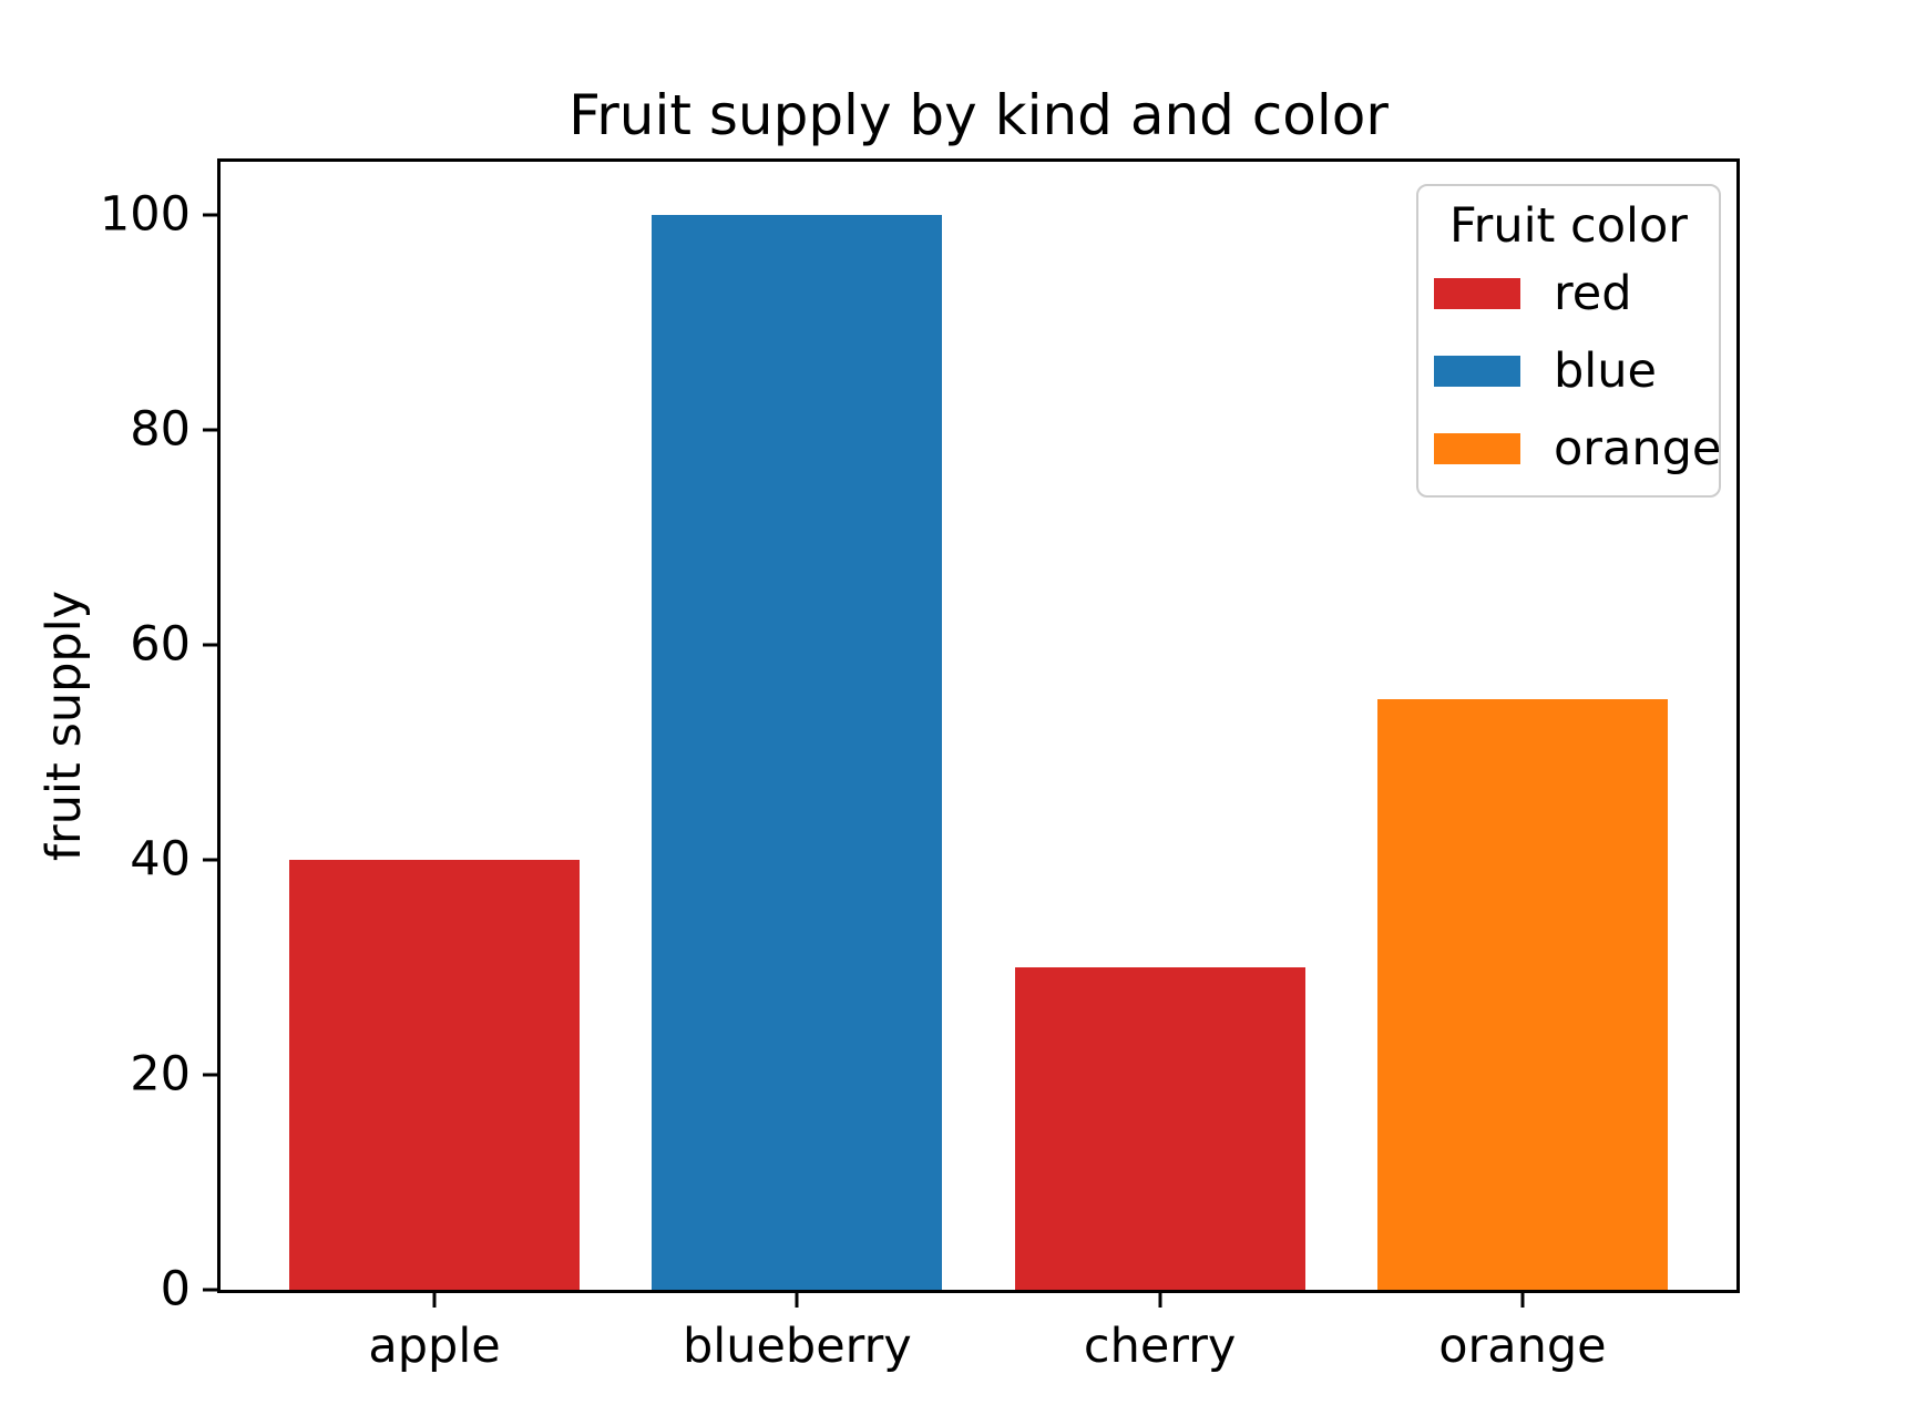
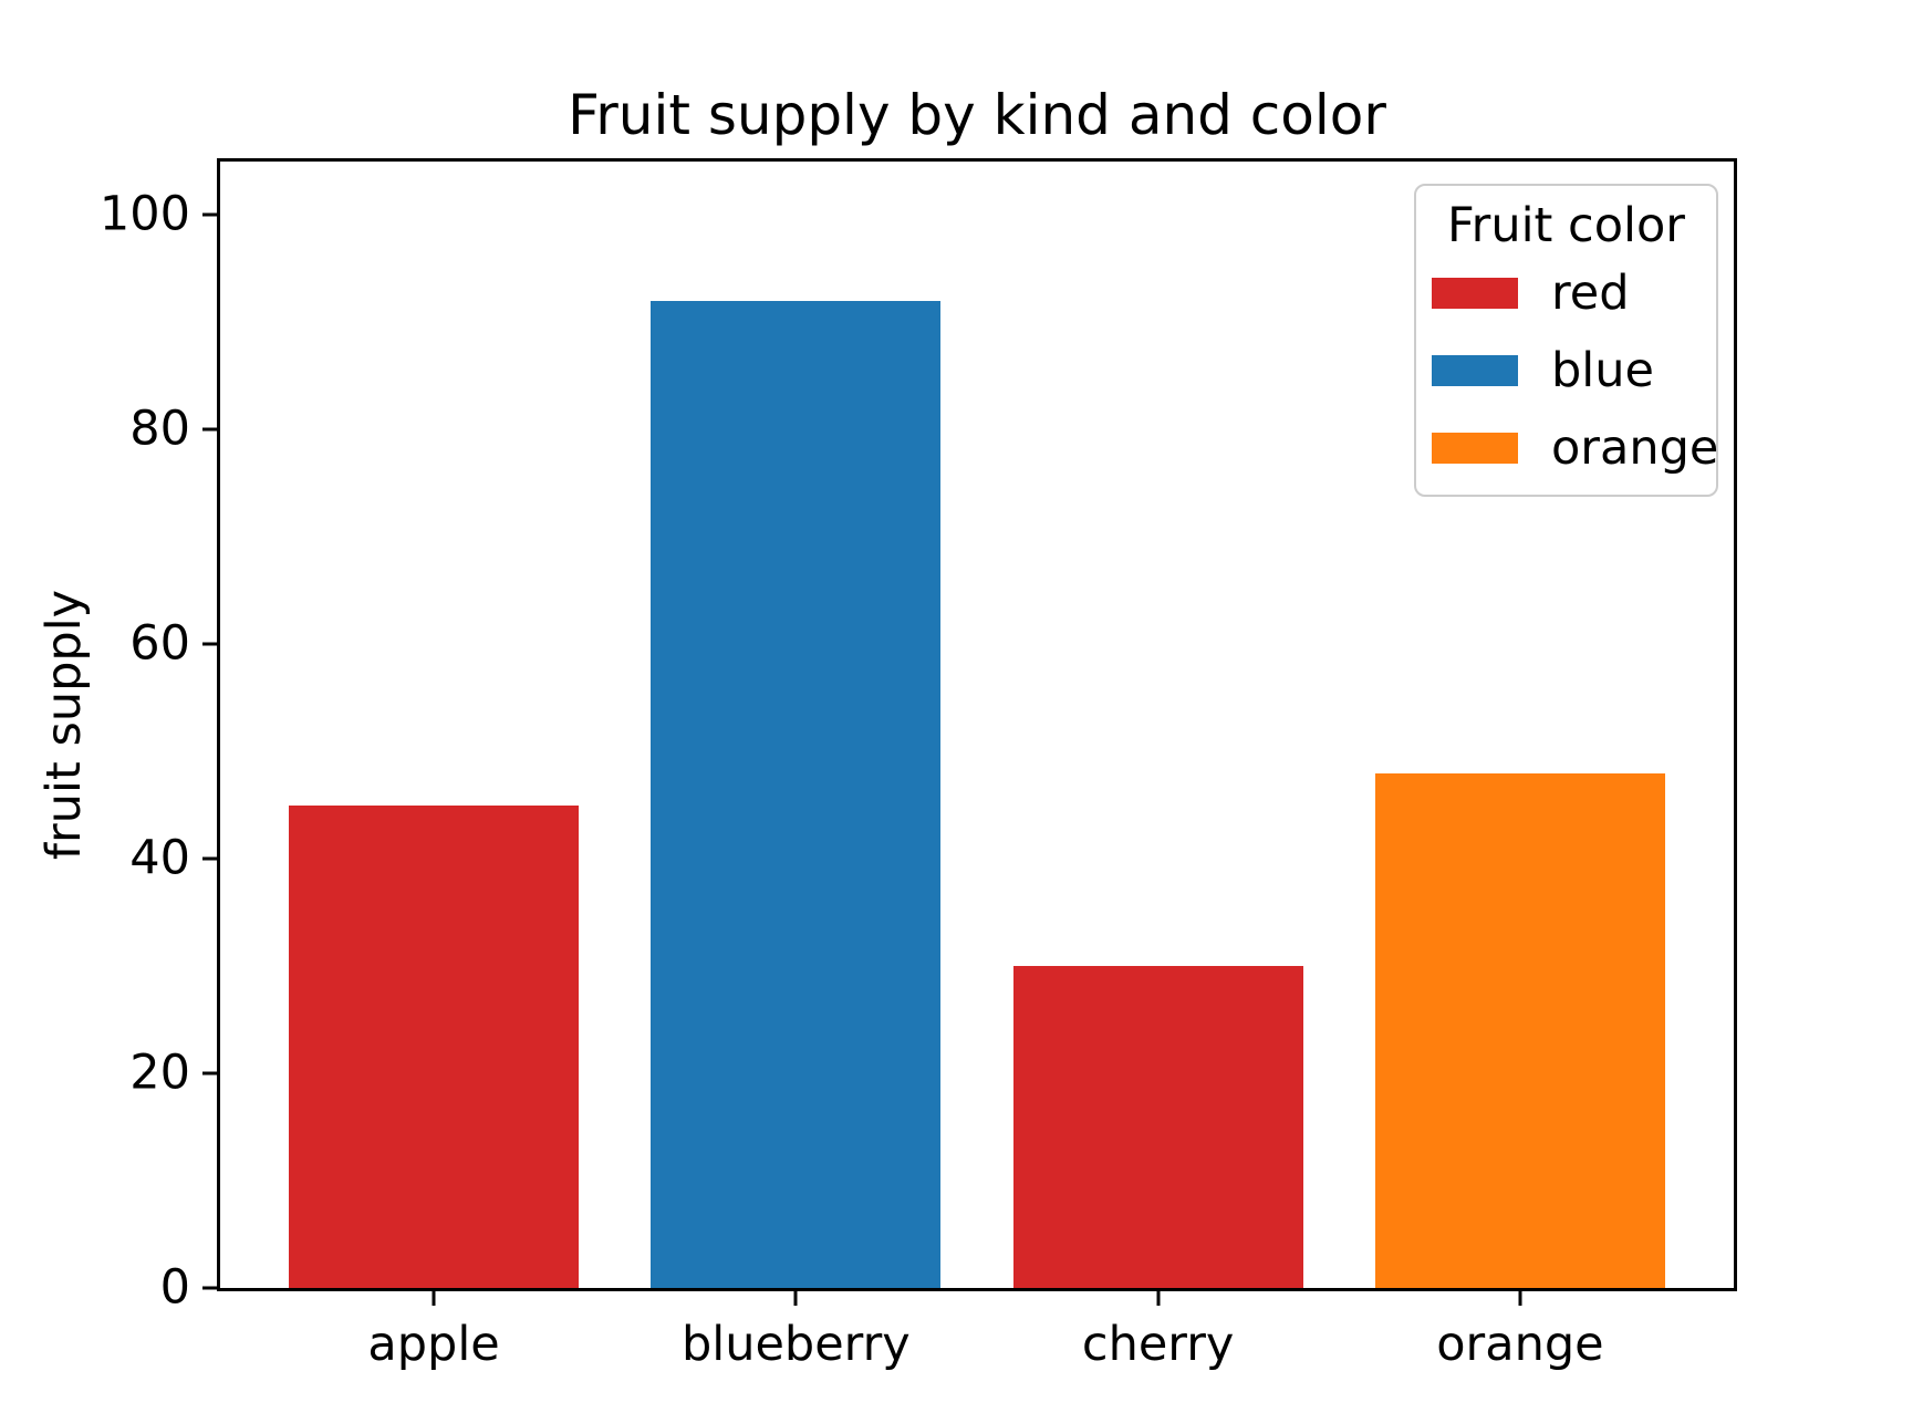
apple: 40 -> 45
blueberry: 100 -> 92
orange: 55 -> 48
